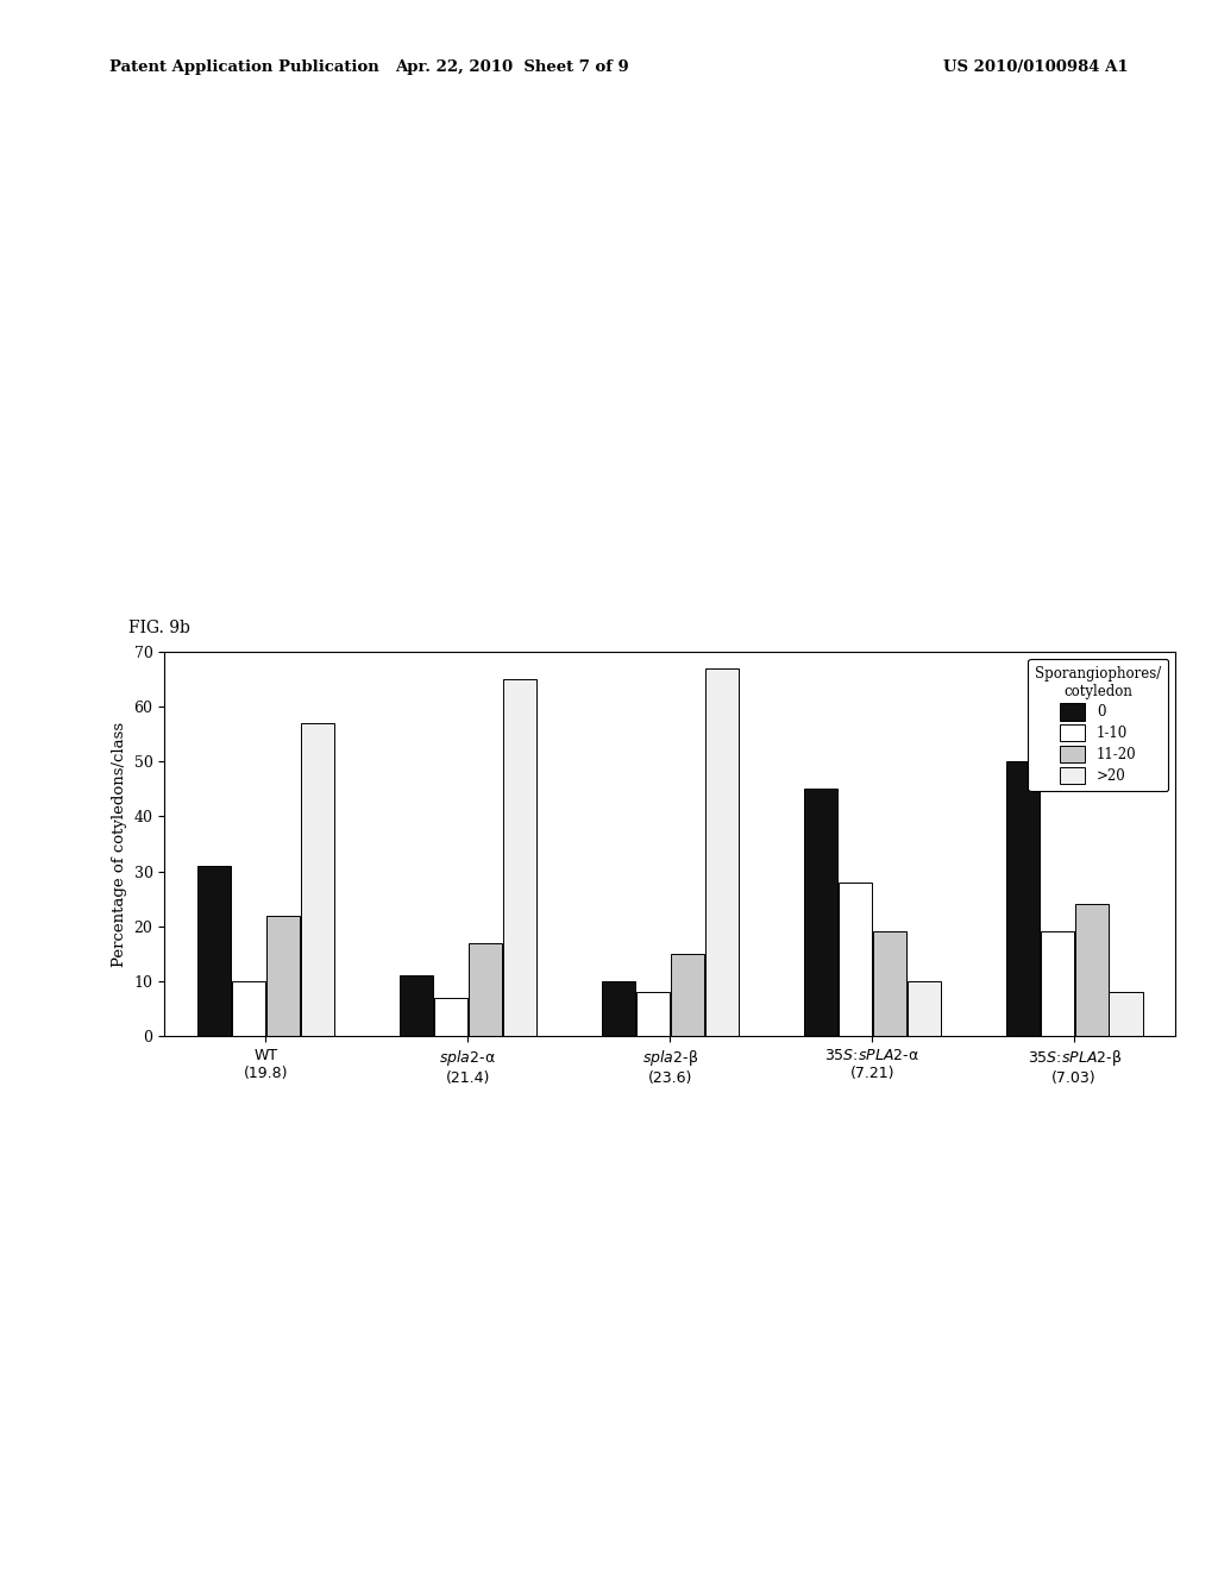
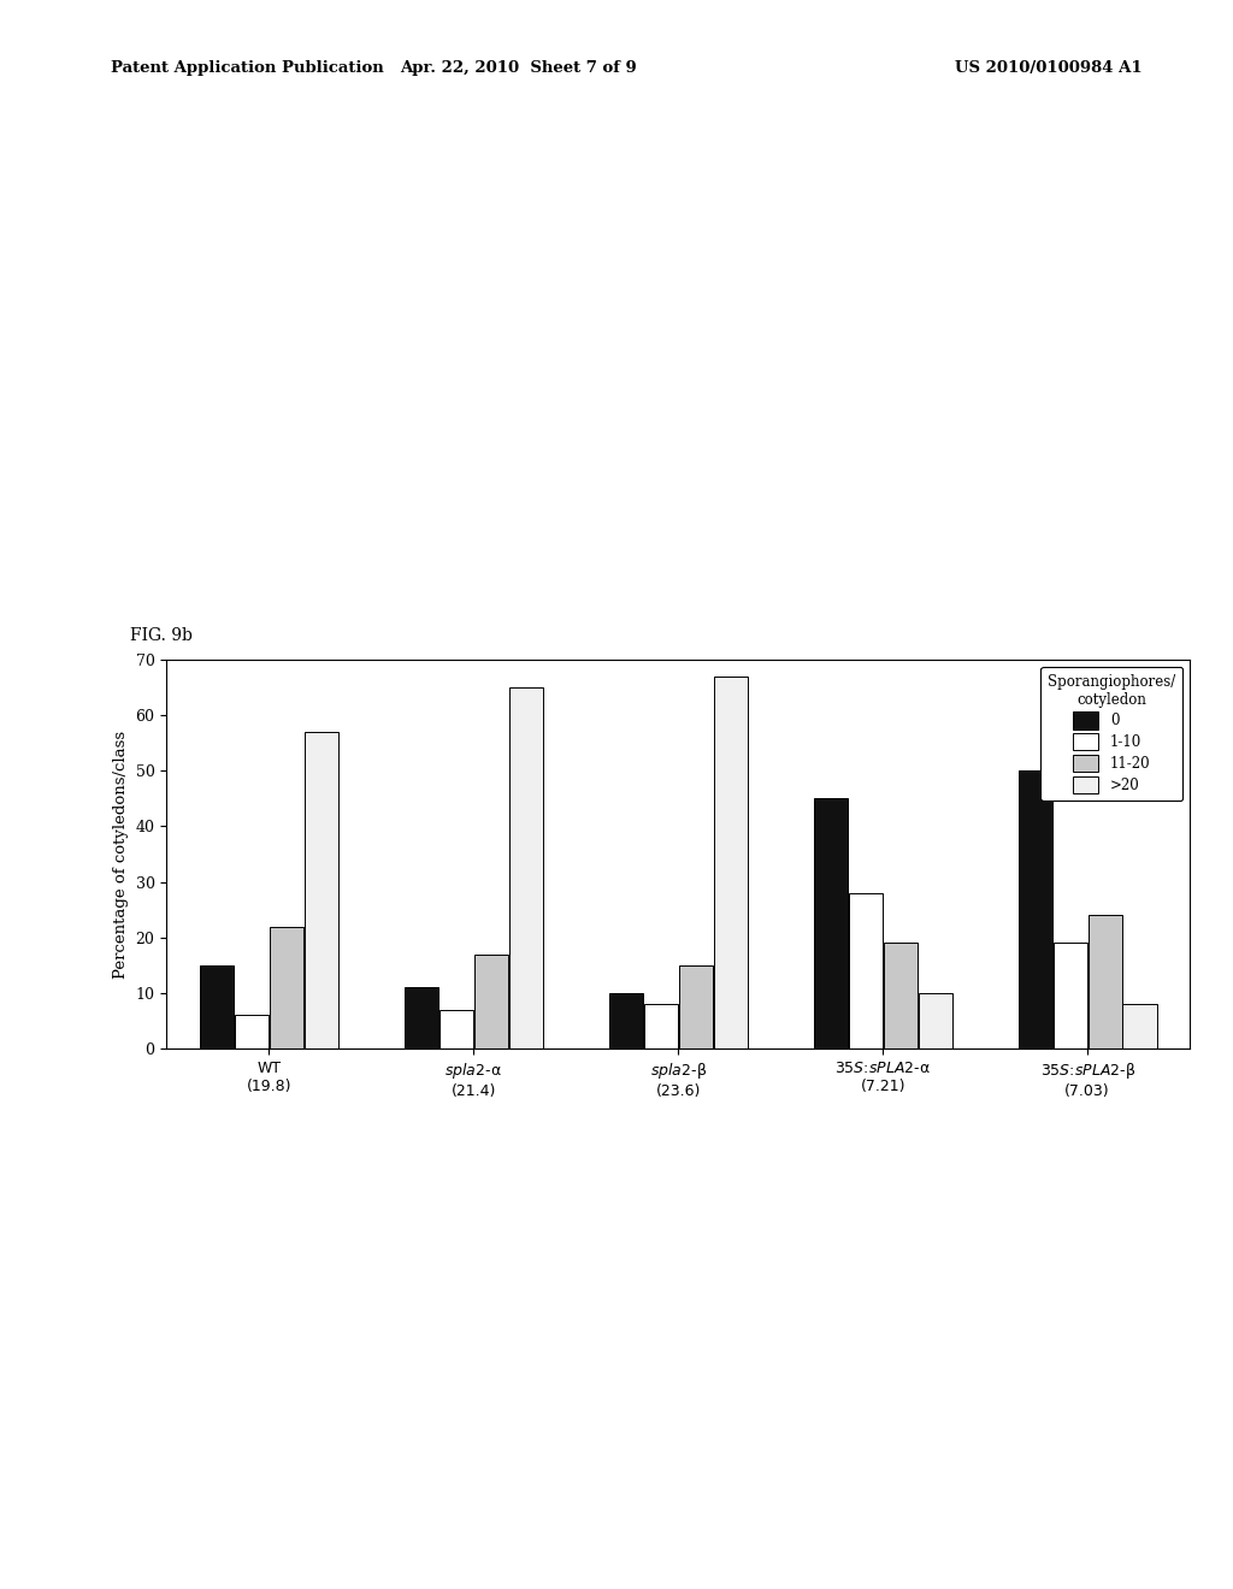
0/WT (19.8): 31 -> 15
1-10/WT (19.8): 10 -> 6
